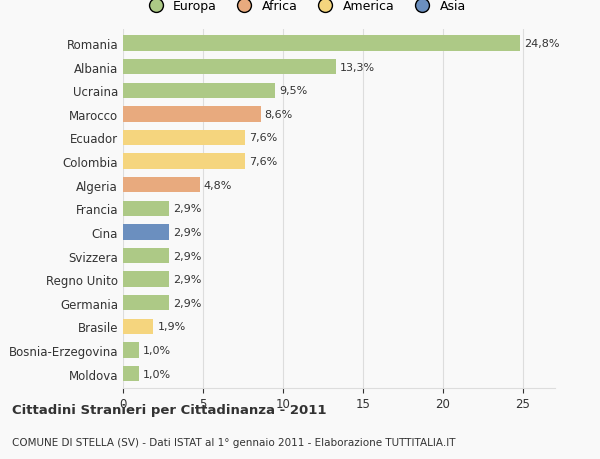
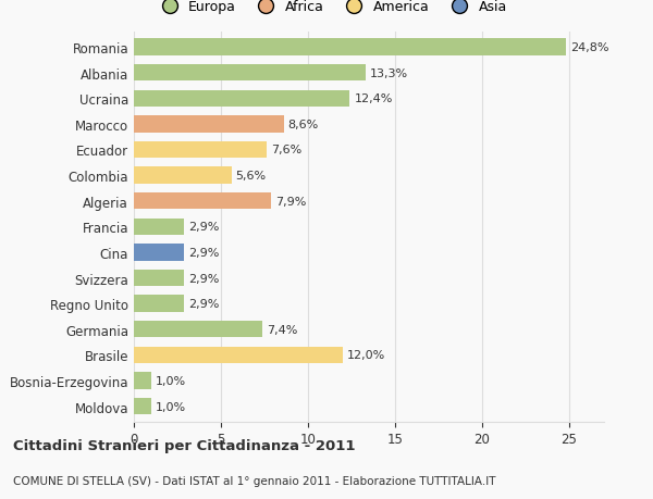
Ucraina: 9,5% -> 12,4%
Colombia: 7,6% -> 5,6%
Algeria: 4,8% -> 7,9%
Germania: 2,9% -> 7,4%
Brasile: 1,9% -> 12,0%
